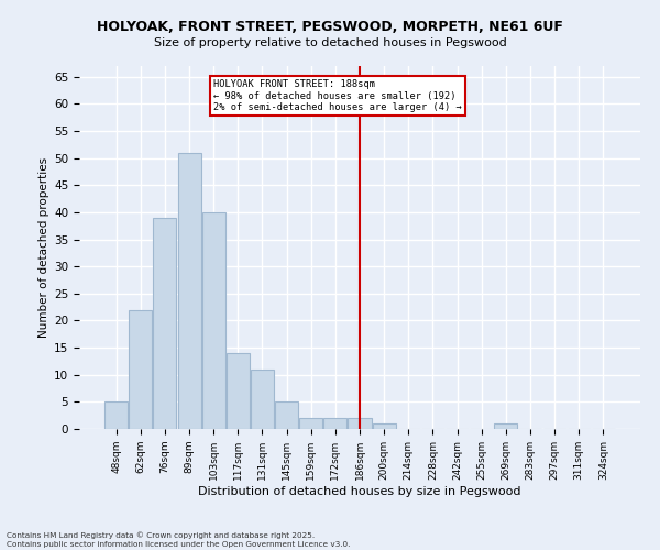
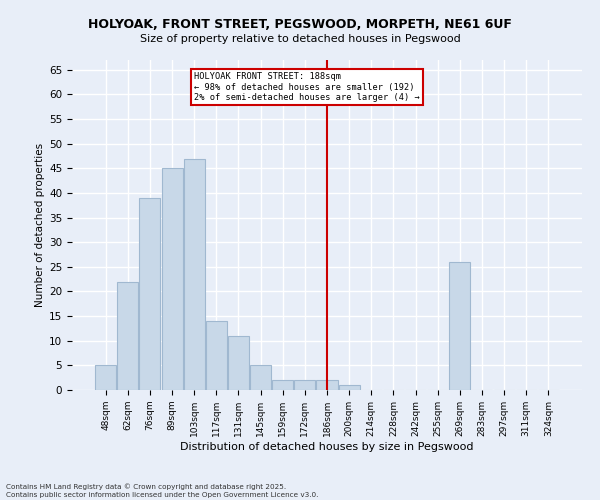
89sqm: 51 -> 45
103sqm: 40 -> 47
269sqm: 1 -> 26
